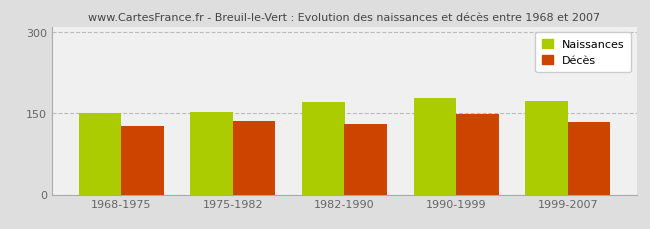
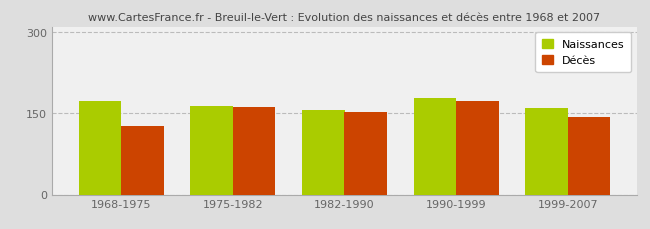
Naissances/1968-1975: 150 -> 172
Naissances/1975-1982: 152 -> 164
Décès/1975-1982: 136 -> 162
Naissances/1982-1990: 170 -> 156
Décès/1982-1990: 131 -> 152
Décès/1990-1999: 149 -> 172
Naissances/1999-2007: 172 -> 160
Décès/1999-2007: 133 -> 144
